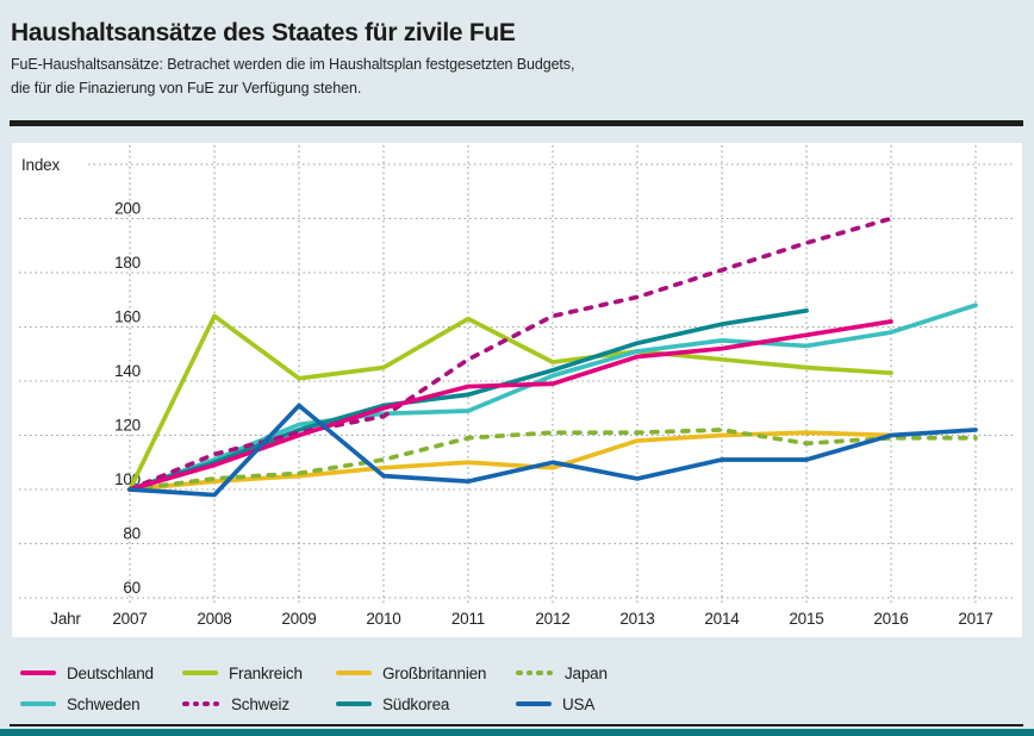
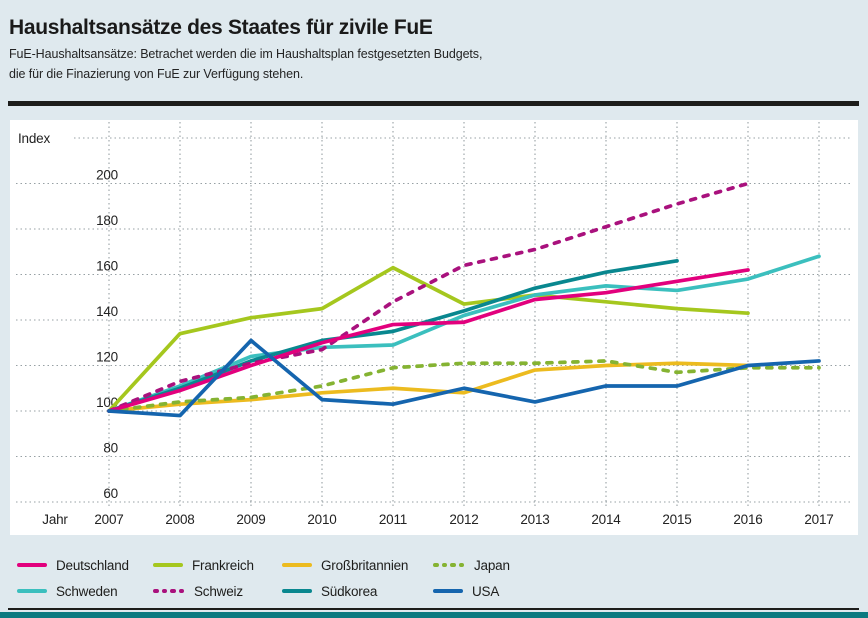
Frankreich/2008: 164 -> 134
